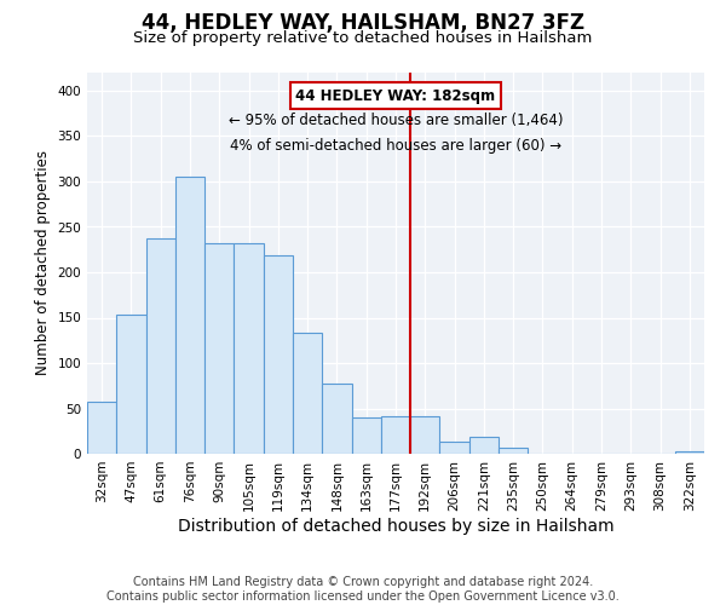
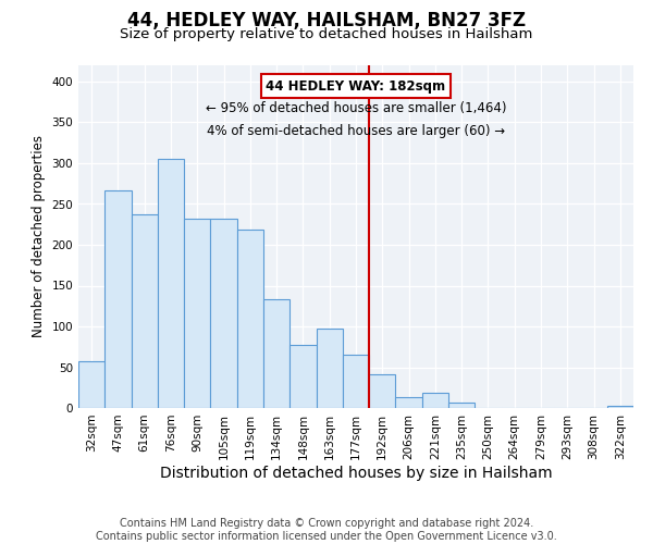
47sqm: 154 -> 266
163sqm: 40 -> 98
177sqm: 41 -> 66
